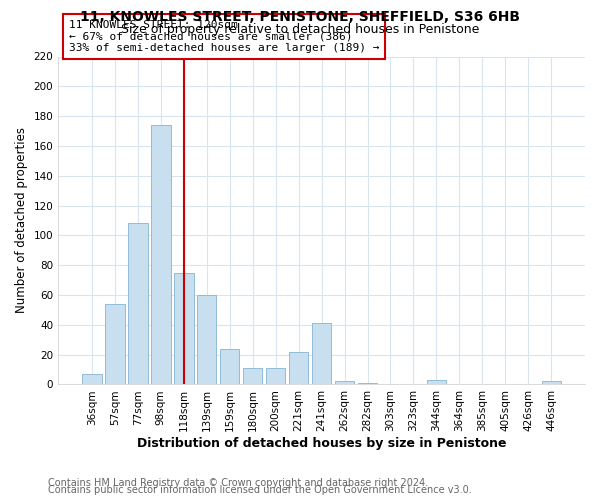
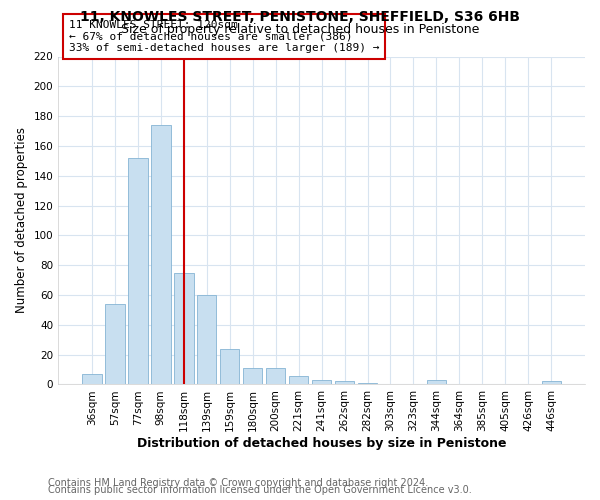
77sqm: 108 -> 152
221sqm: 22 -> 6
241sqm: 41 -> 3
